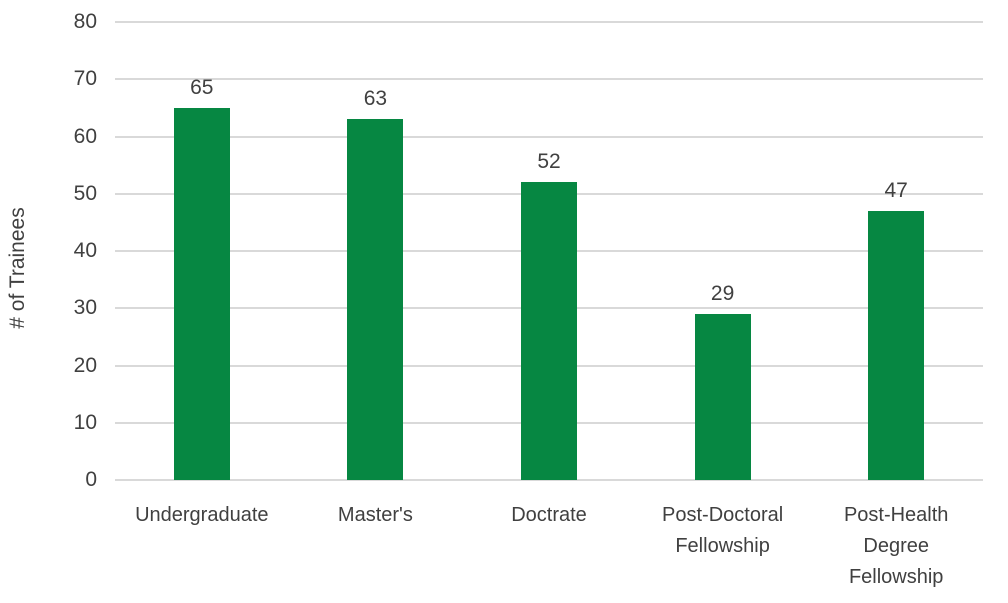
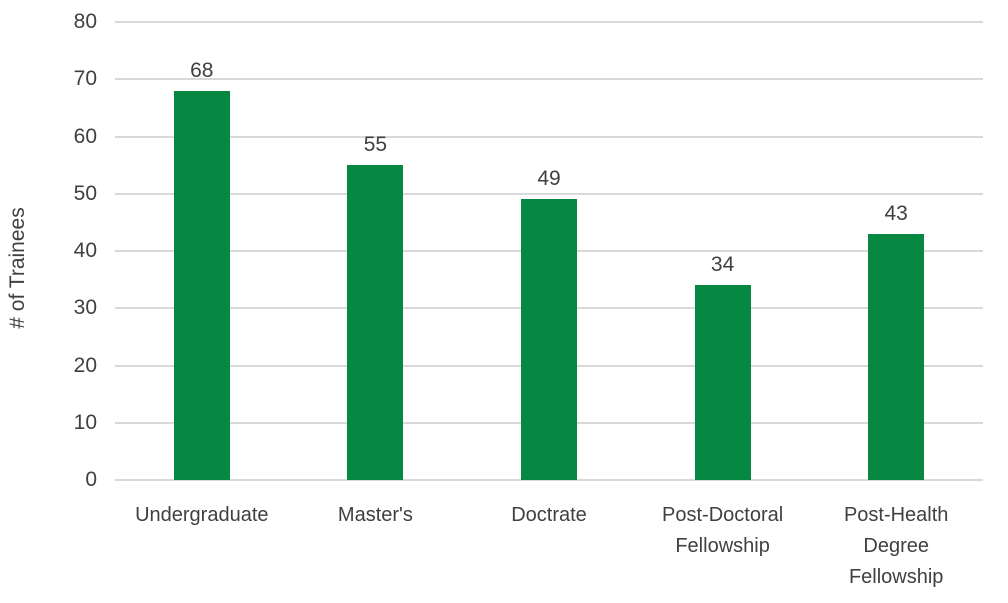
Undergraduate: 65 -> 68
Master's: 63 -> 55
Doctrate: 52 -> 49
Post-Doctoral Fellowship: 29 -> 34
Post-Health Degree Fellowship: 47 -> 43
